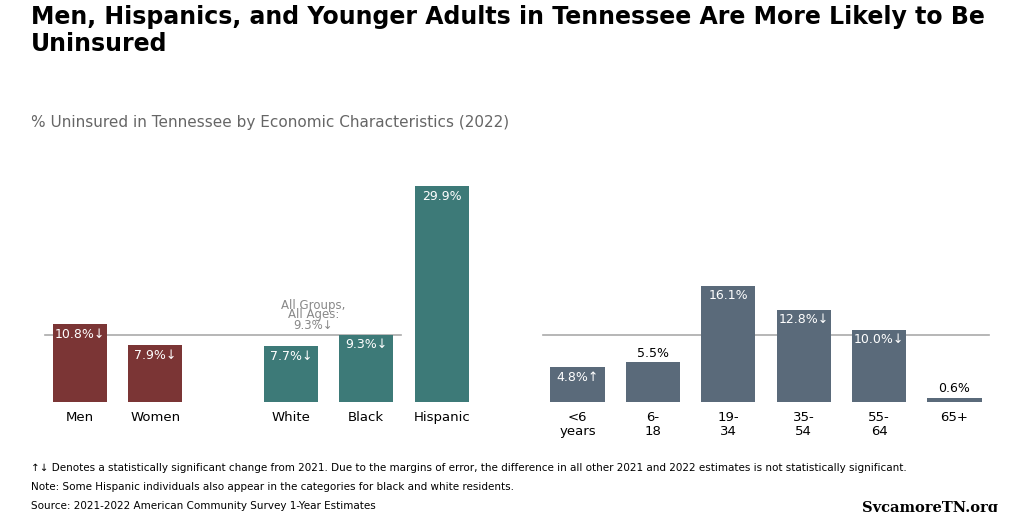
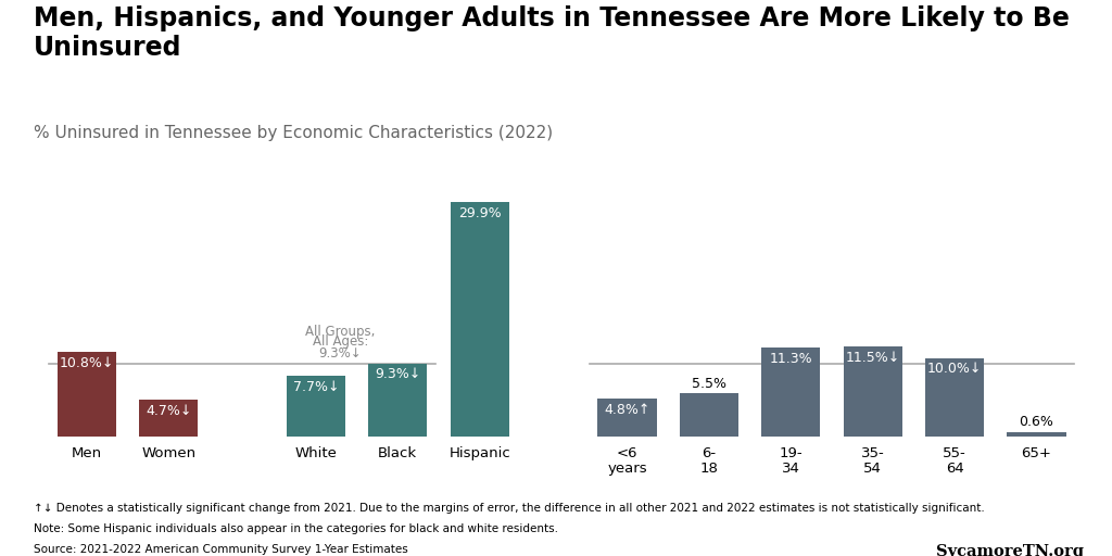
Women: 7.9%↓ -> 4.7%↓
19- 34: 16.1% -> 11.3%
35- 54: 12.8%↓ -> 11.5%↓
